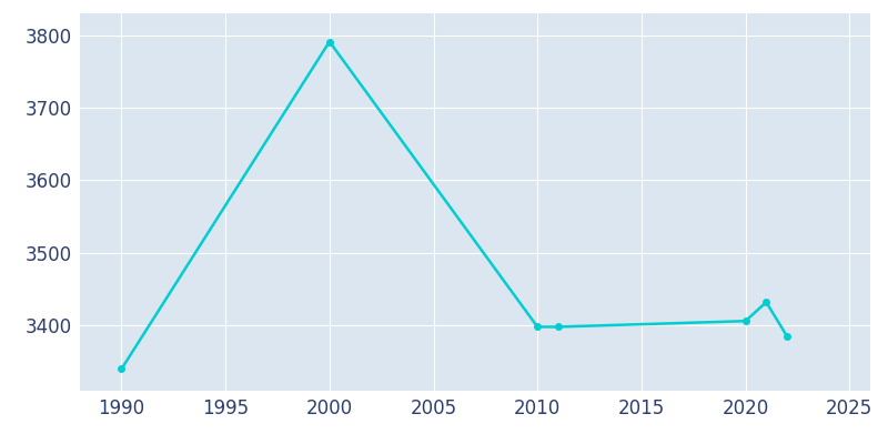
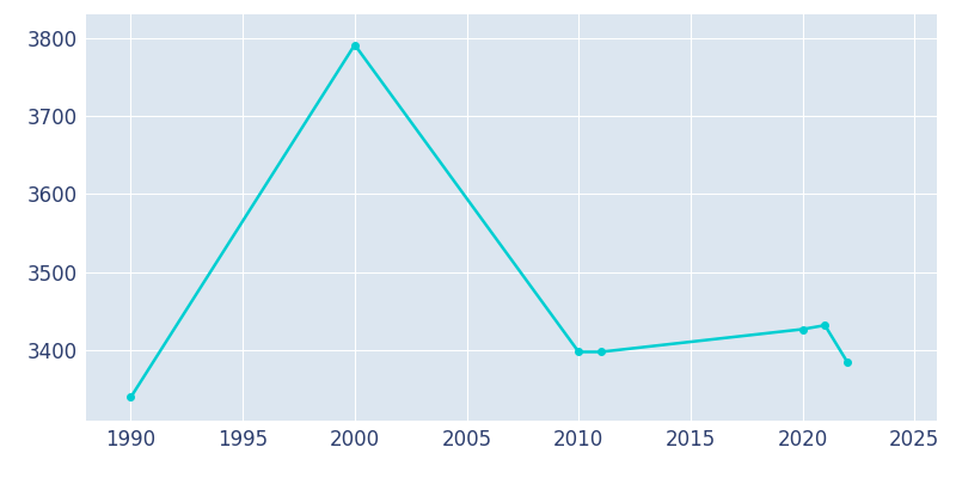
2020: 3406 -> 3427
